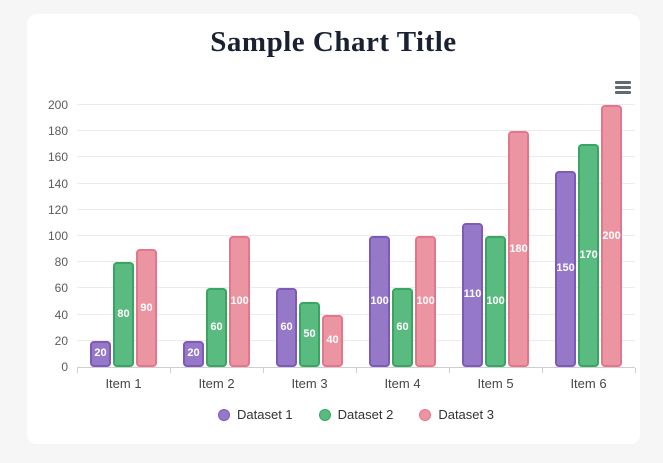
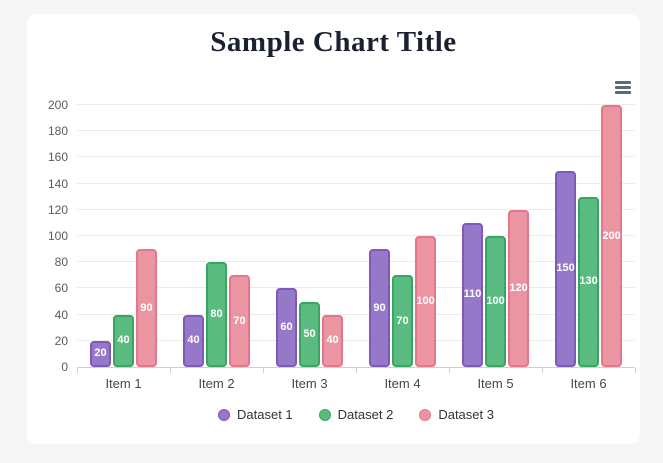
Dataset 2/Item 1: 80 -> 40
Dataset 1/Item 2: 20 -> 40
Dataset 2/Item 2: 60 -> 80
Dataset 3/Item 2: 100 -> 70
Dataset 1/Item 4: 100 -> 90
Dataset 2/Item 4: 60 -> 70
Dataset 3/Item 5: 180 -> 120
Dataset 2/Item 6: 170 -> 130
